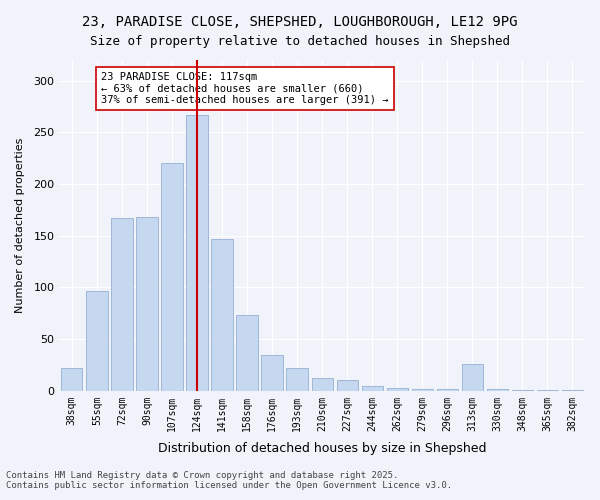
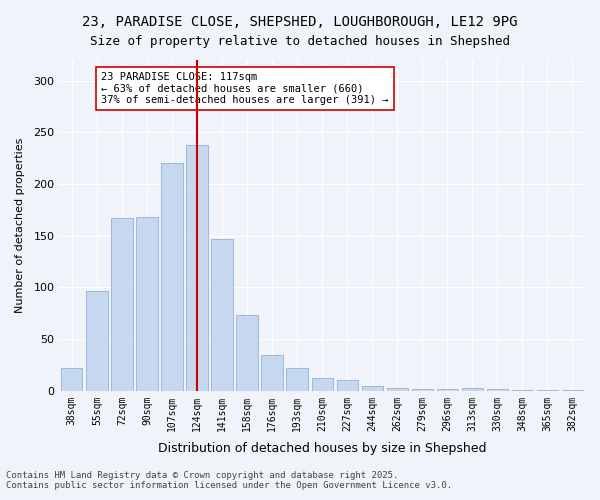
124sqm: 267 -> 238
313sqm: 26 -> 3
